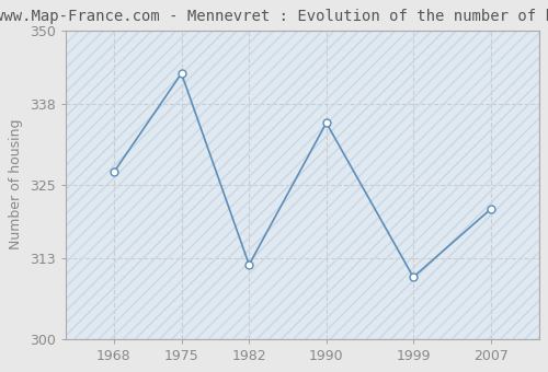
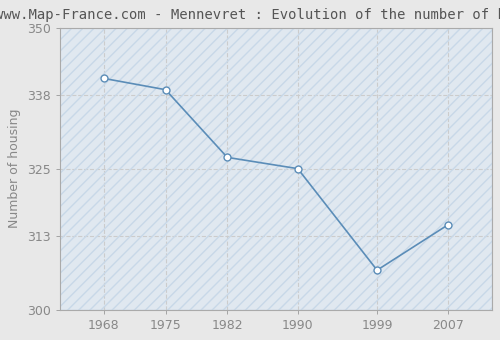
1968: 327 -> 341
1975: 343 -> 339
1982: 312 -> 327
1990: 335 -> 325
1999: 310 -> 307
2007: 321 -> 315
